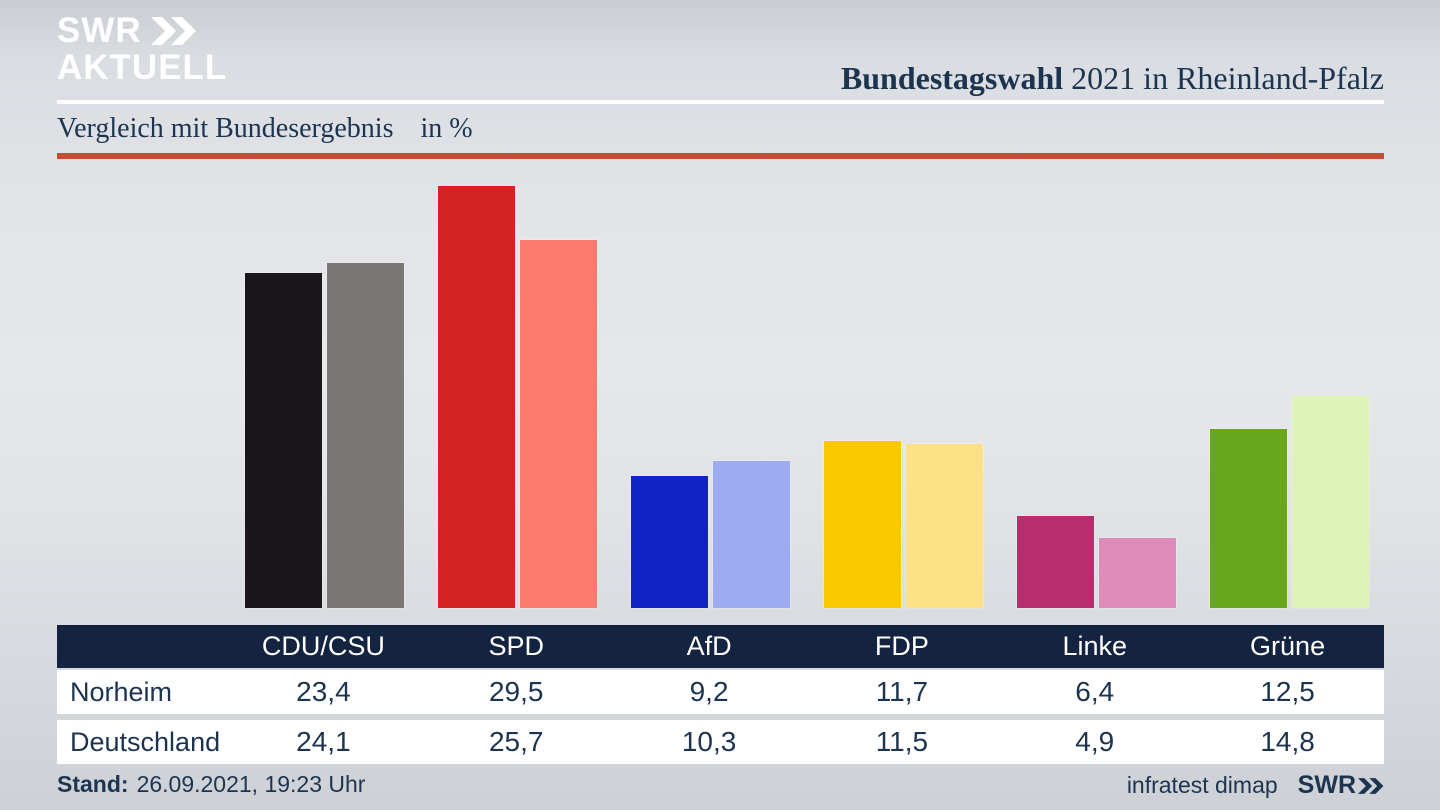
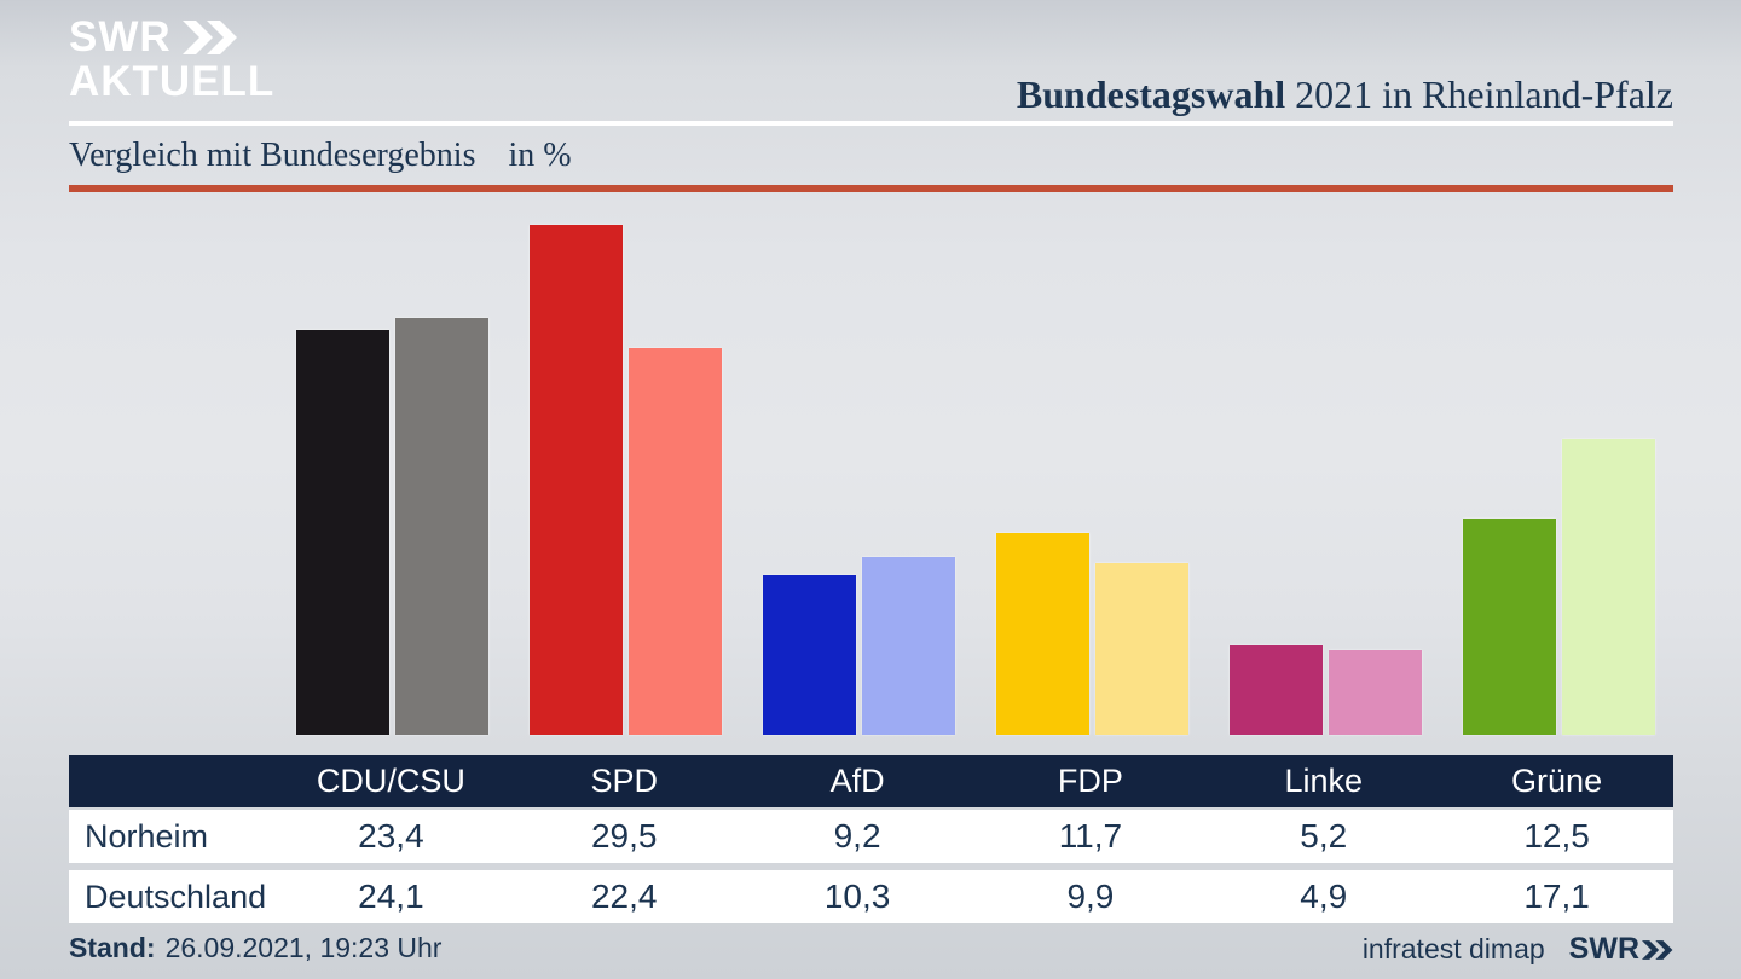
Deutschland/SPD: 25,7 -> 22,4
Deutschland/FDP: 11,5 -> 9,9
Norheim/Linke: 6,4 -> 5,2
Deutschland/Grüne: 14,8 -> 17,1
